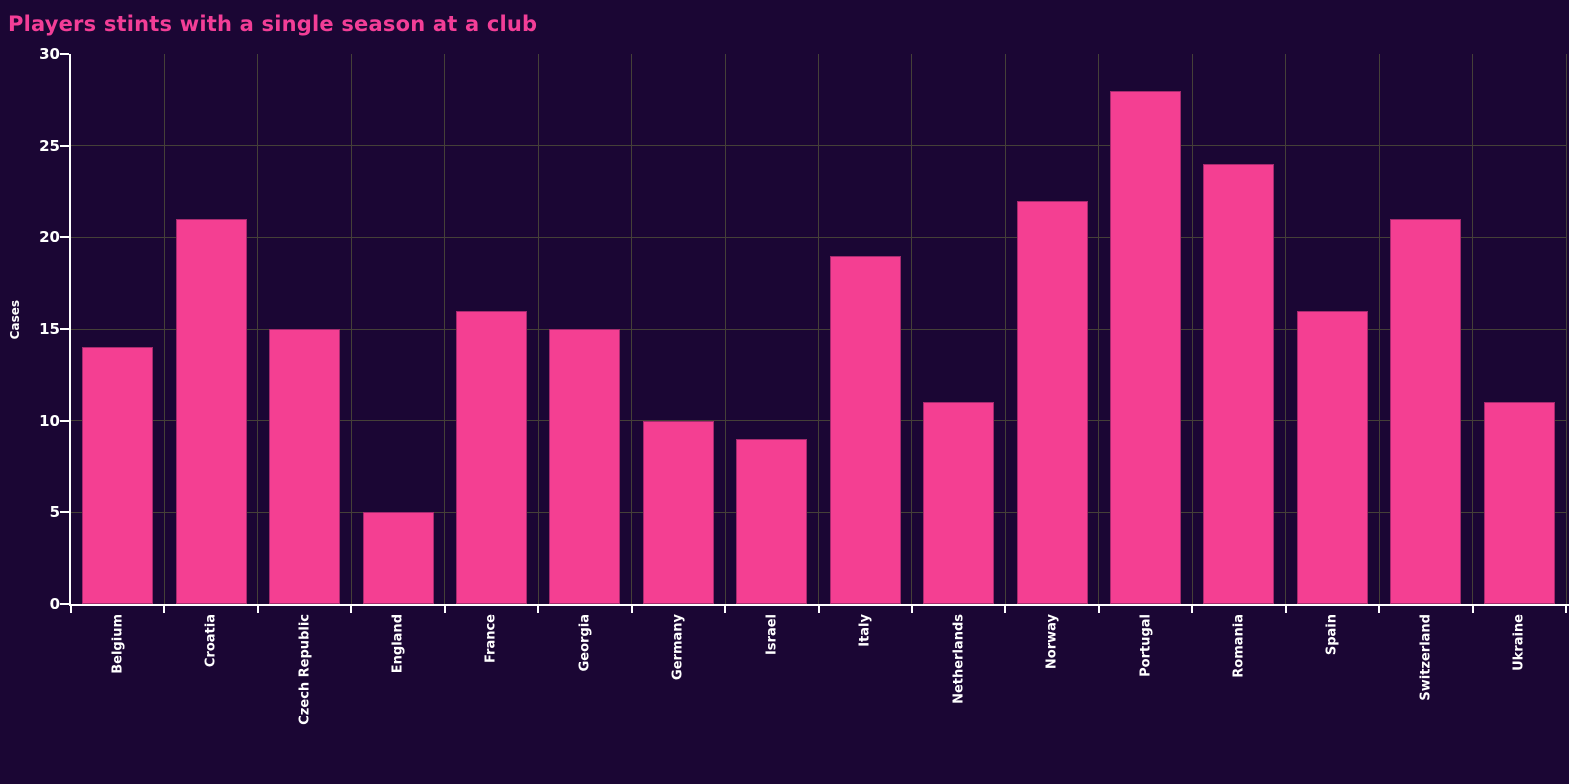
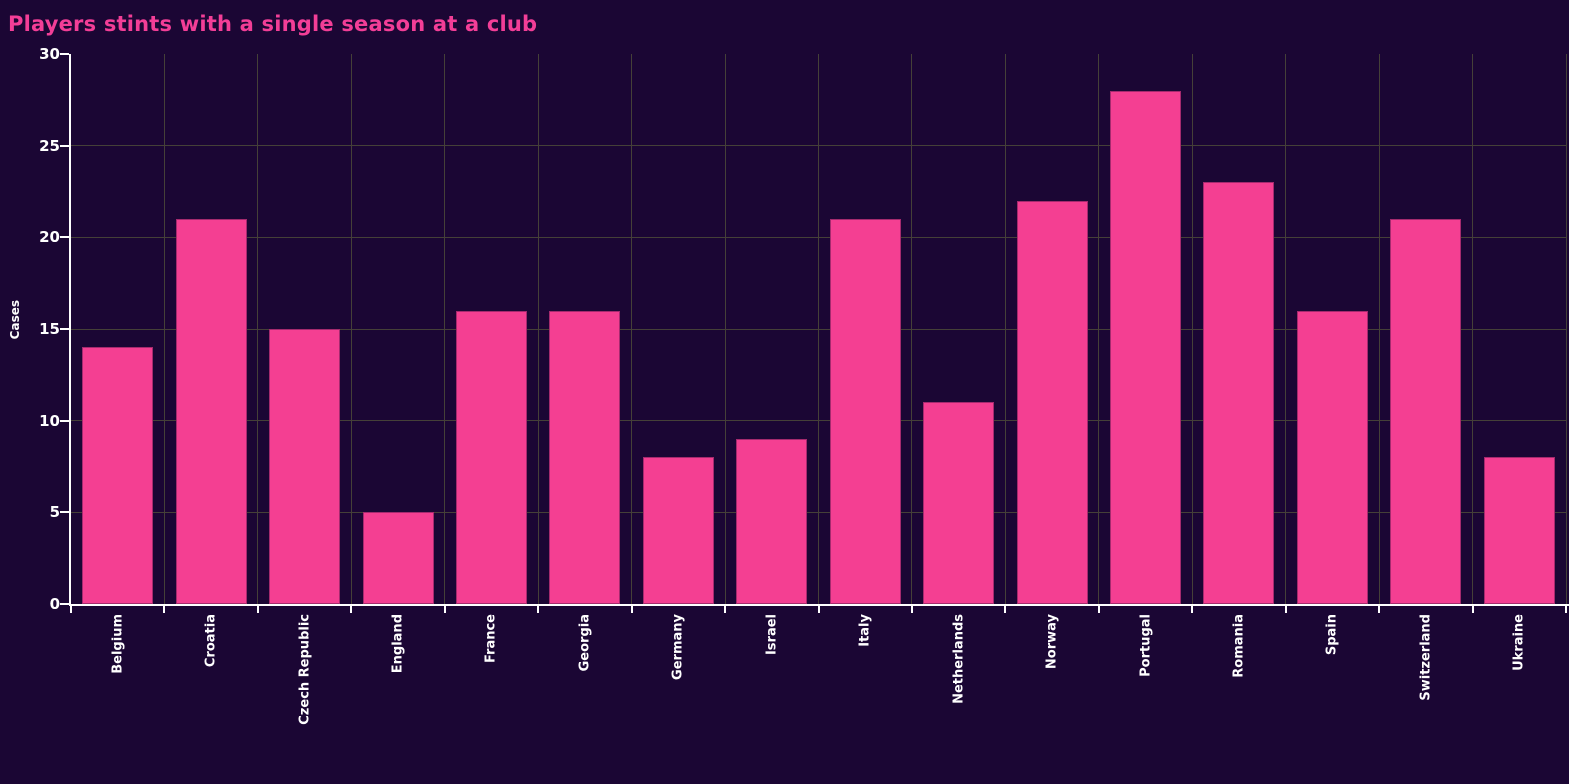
Georgia: 15 -> 16
Germany: 10 -> 8
Italy: 19 -> 21
Romania: 24 -> 23
Ukraine: 11 -> 8
